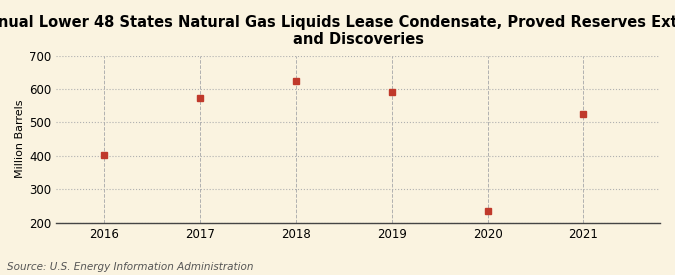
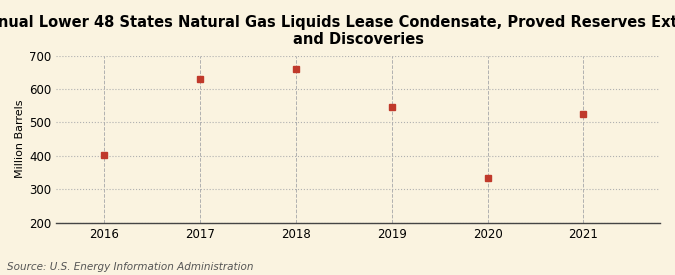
2017: 572 -> 630
2018: 624 -> 660
2019: 591 -> 545
2020: 237 -> 335
